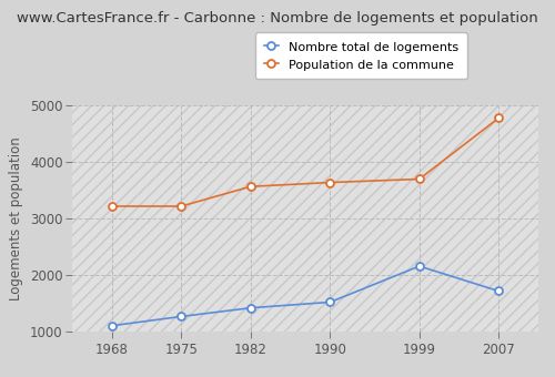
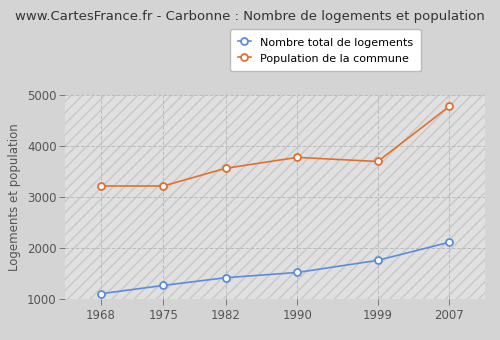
Population de la commune/1990: 3640 -> 3780
Nombre total de logements/1999: 2160 -> 1760
Nombre total de logements/2007: 1720 -> 2120
